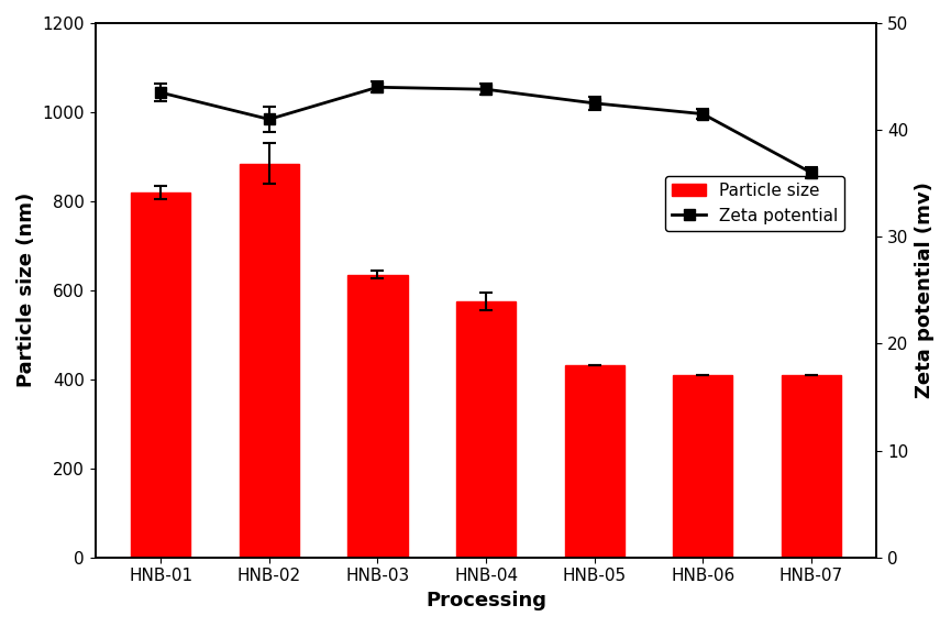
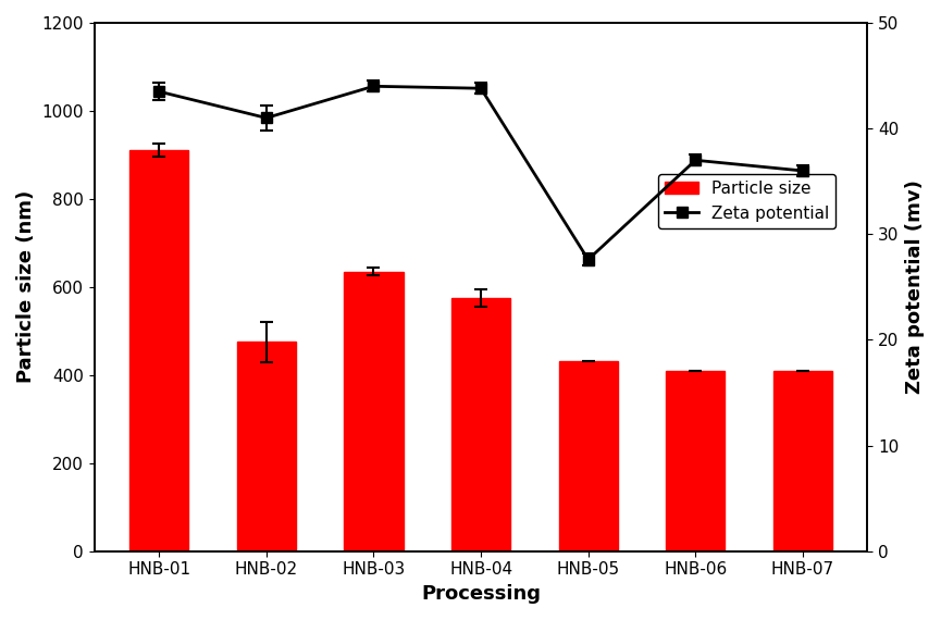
Particle size/HNB-01: 820 -> 910
Particle size/HNB-02: 885 -> 475
Zeta potential/HNB-05: 42.5 -> 27.6
Zeta potential/HNB-06: 41.5 -> 37.0
